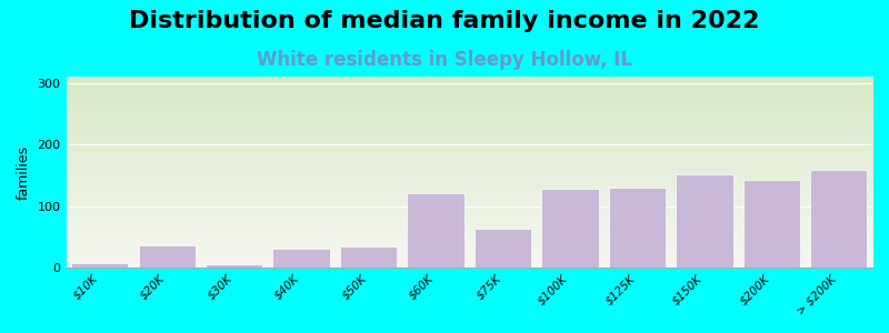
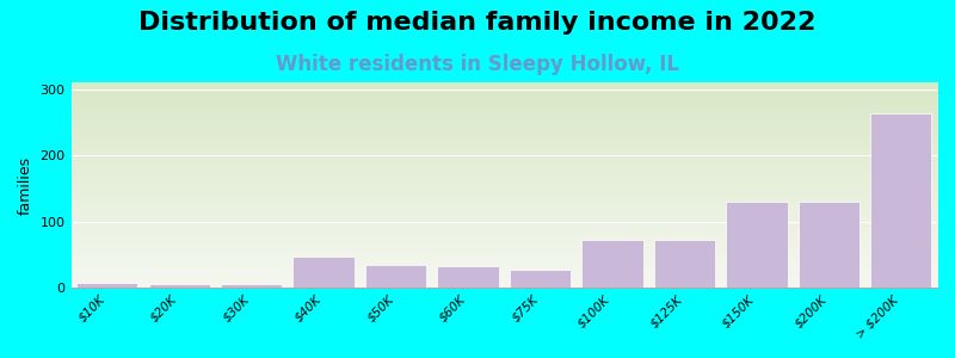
$20K: 36 -> 5
$40K: 30 -> 47
$60K: 120 -> 32
$75K: 64 -> 28
$100K: 128 -> 72
$125K: 130 -> 72
$150K: 152 -> 130
$200K: 142 -> 130
> $200K: 158 -> 263
